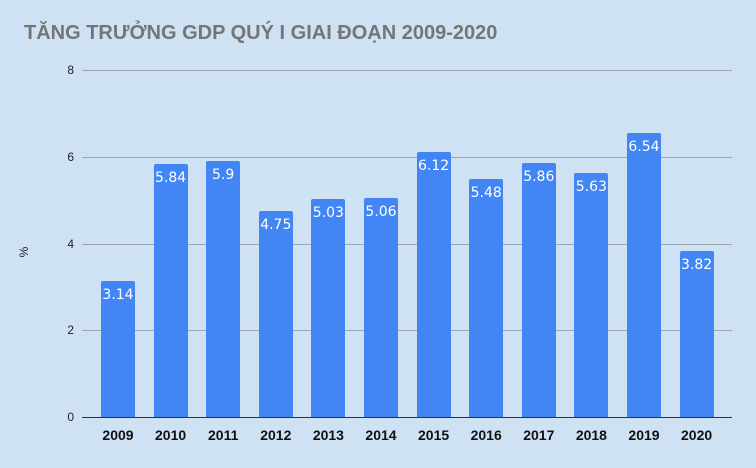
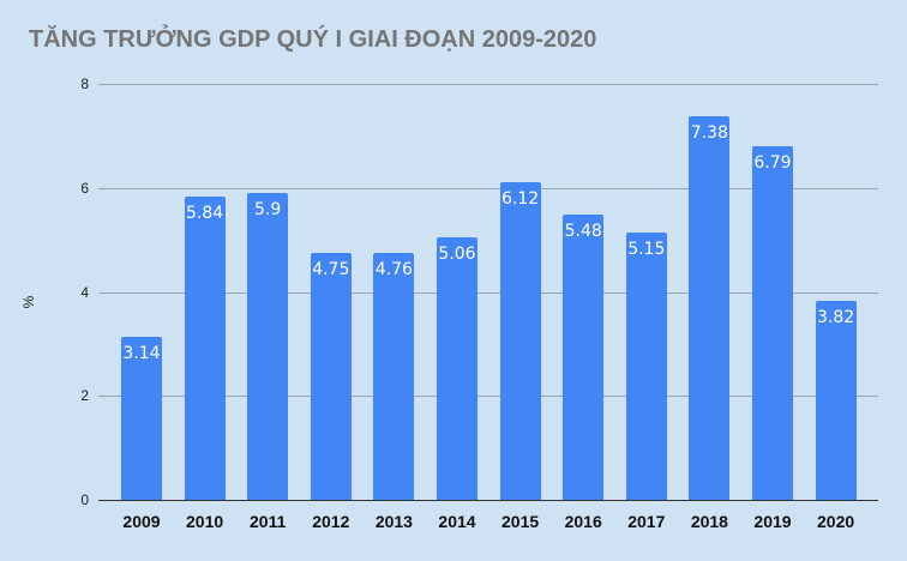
2013: 5.03 -> 4.76
2017: 5.86 -> 5.15
2018: 5.63 -> 7.38
2019: 6.54 -> 6.79
